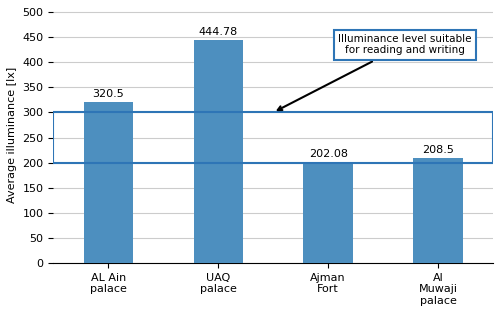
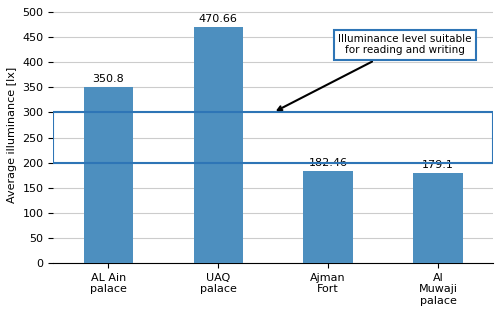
AL Ain palace: 320.5 -> 350.8
UAQ palace: 444.78 -> 470.66
Ajman Fort: 202.08 -> 182.46
Al Muwaji palace: 208.5 -> 179.1
